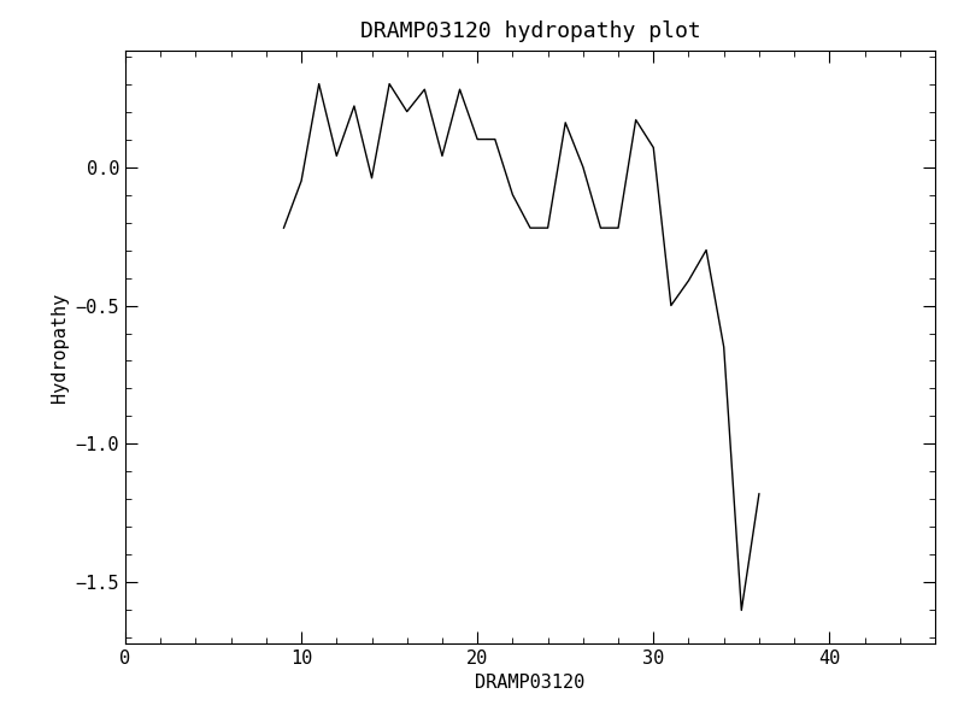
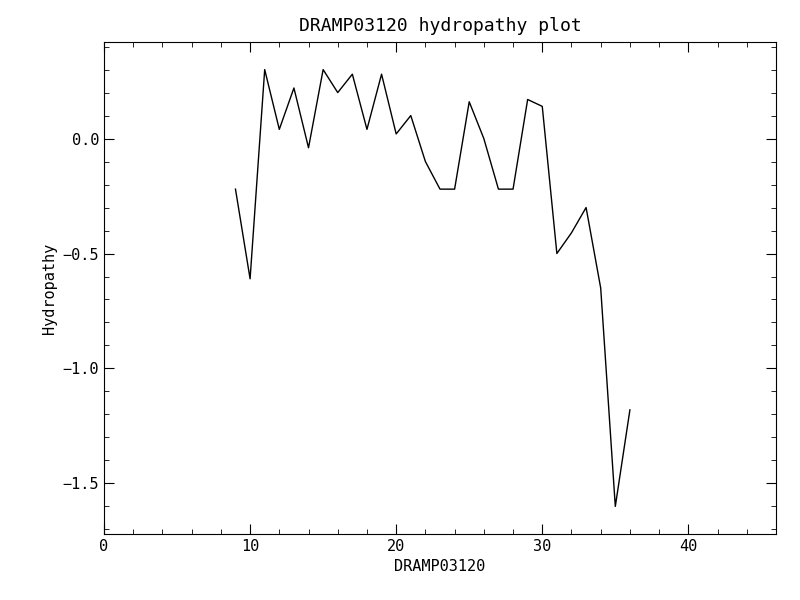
10: -0.05 -> -0.61
20: 0.10 -> 0.02
30: 0.07 -> 0.14
